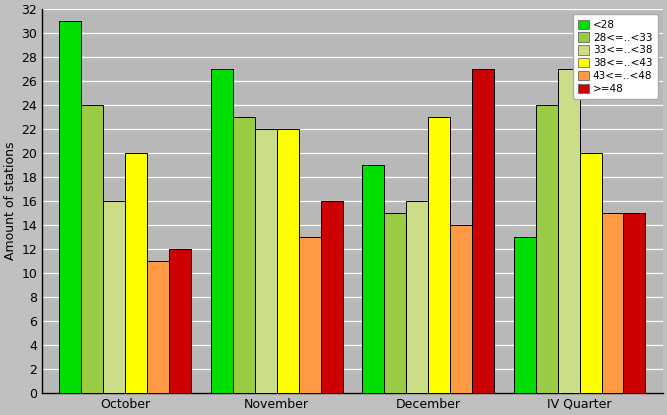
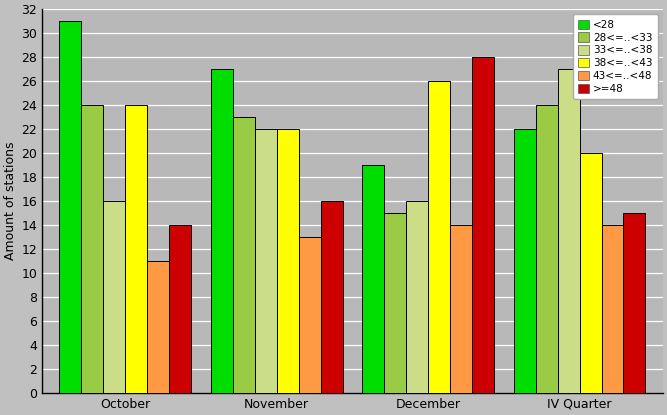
38<=..<43/October: 20 -> 24
>=48/October: 12 -> 14
38<=..<43/December: 23 -> 26
>=48/December: 27 -> 28
<28/IV Quarter: 13 -> 22
43<=..<48/IV Quarter: 15 -> 14
